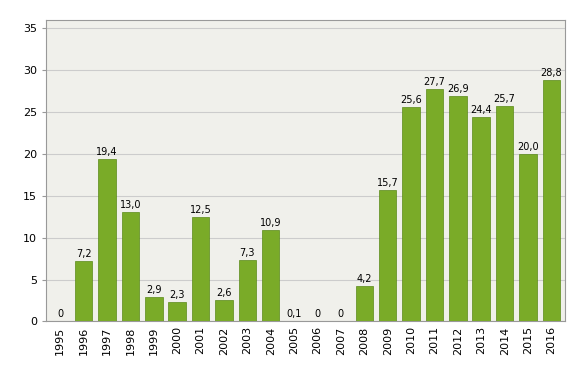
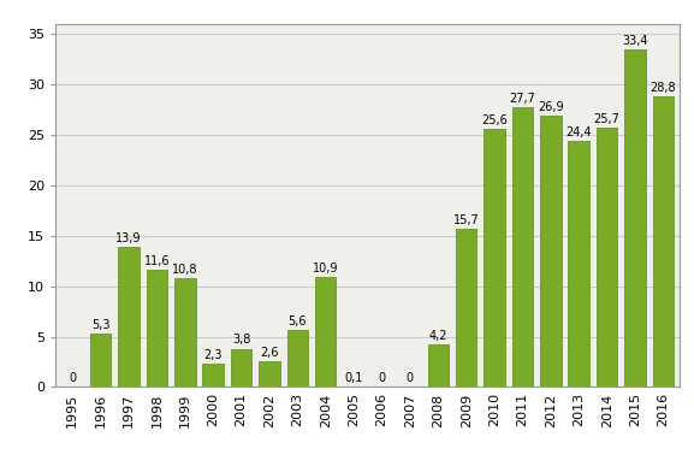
1996: 7,2 -> 5,3
1997: 19,4 -> 13,9
1998: 13,0 -> 11,6
1999: 2,9 -> 10,8
2001: 12,5 -> 3,8
2003: 7,3 -> 5,6
2015: 20,0 -> 33,4
